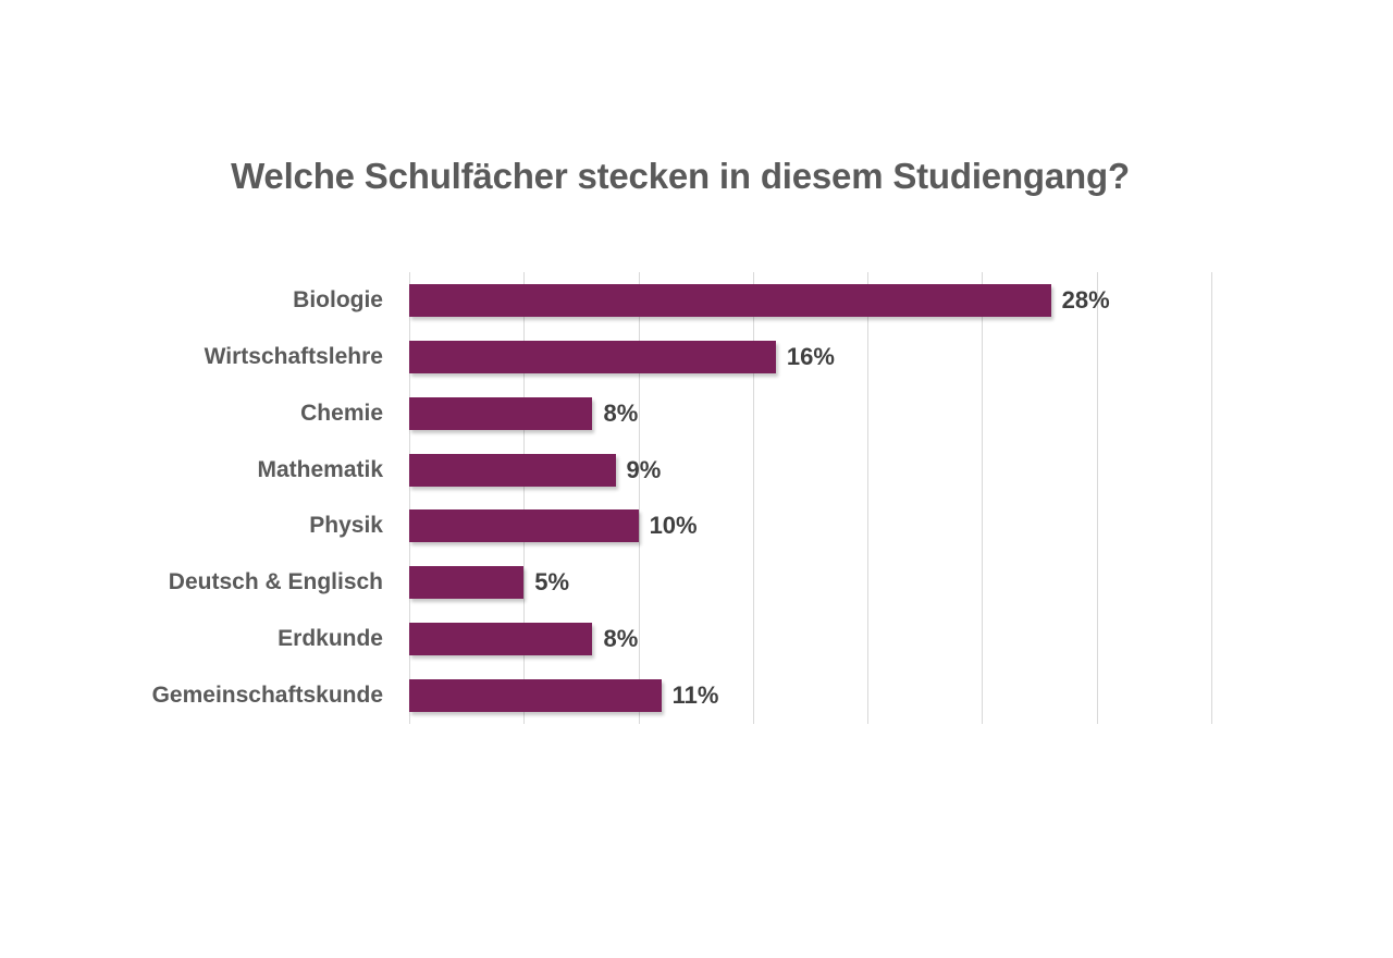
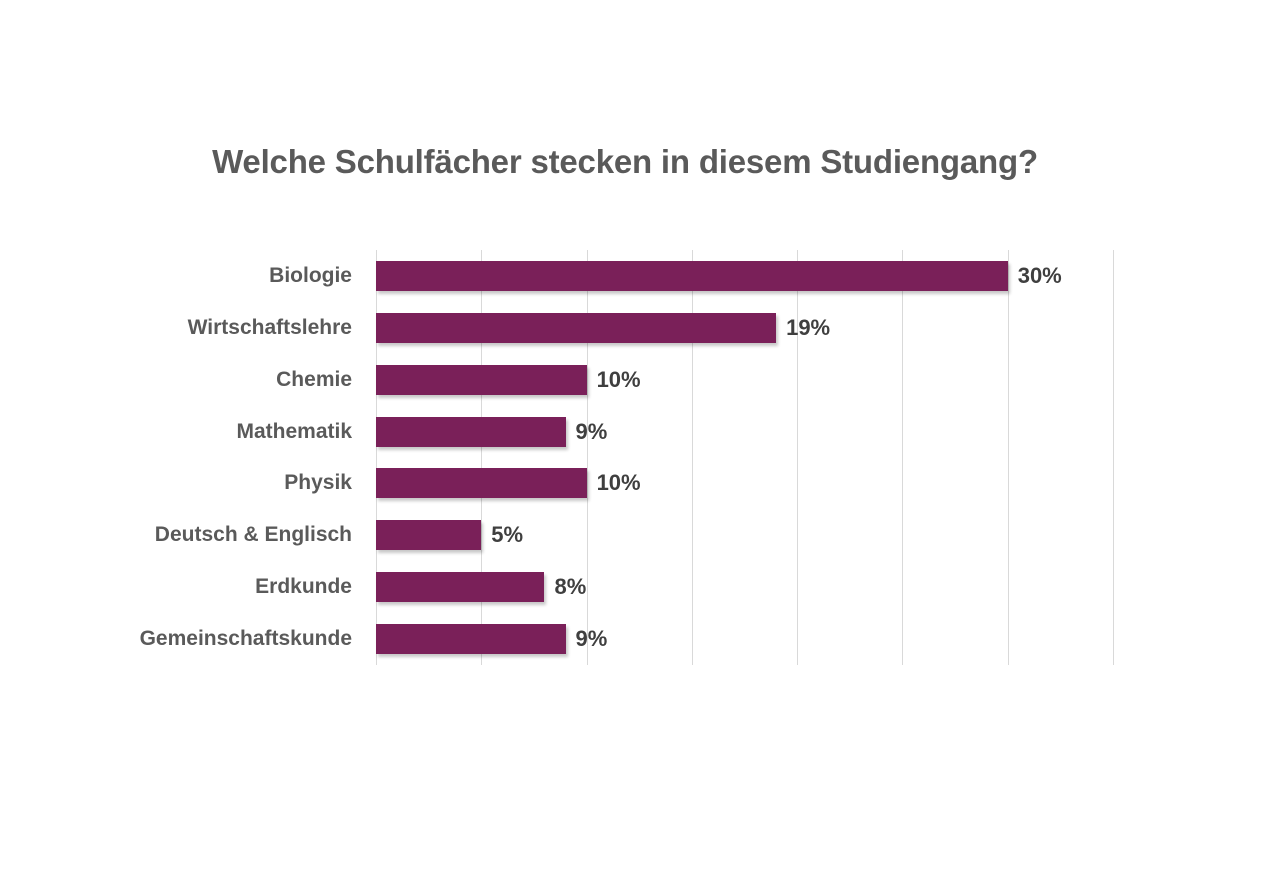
Biologie: 28% -> 30%
Wirtschaftslehre: 16% -> 19%
Chemie: 8% -> 10%
Gemeinschaftskunde: 11% -> 9%
